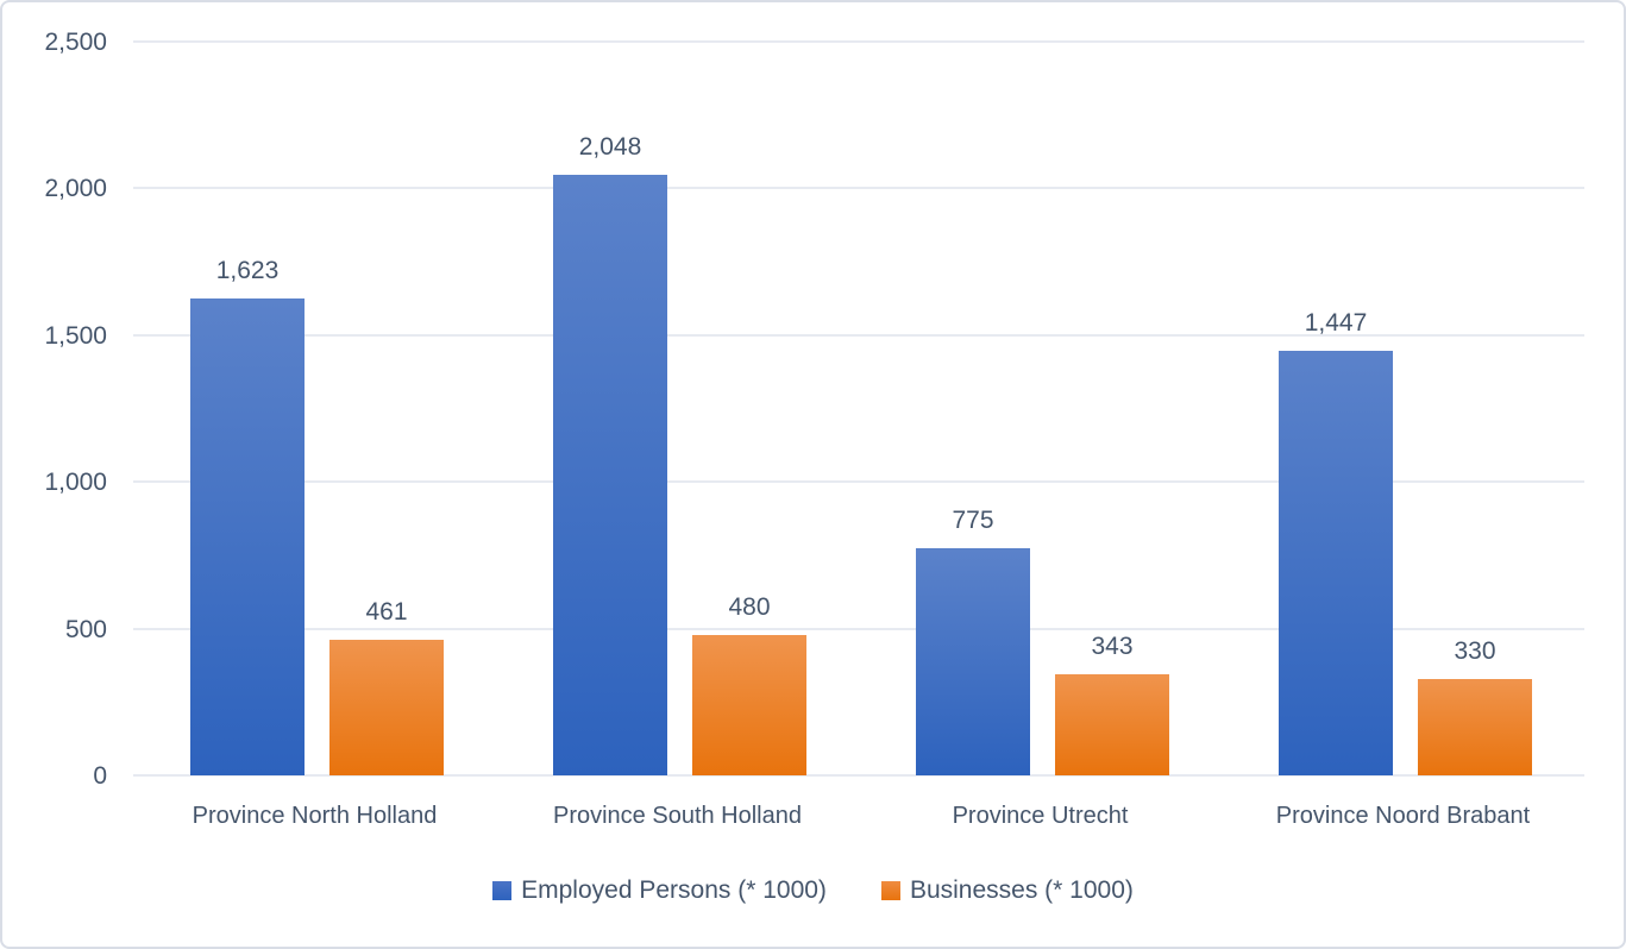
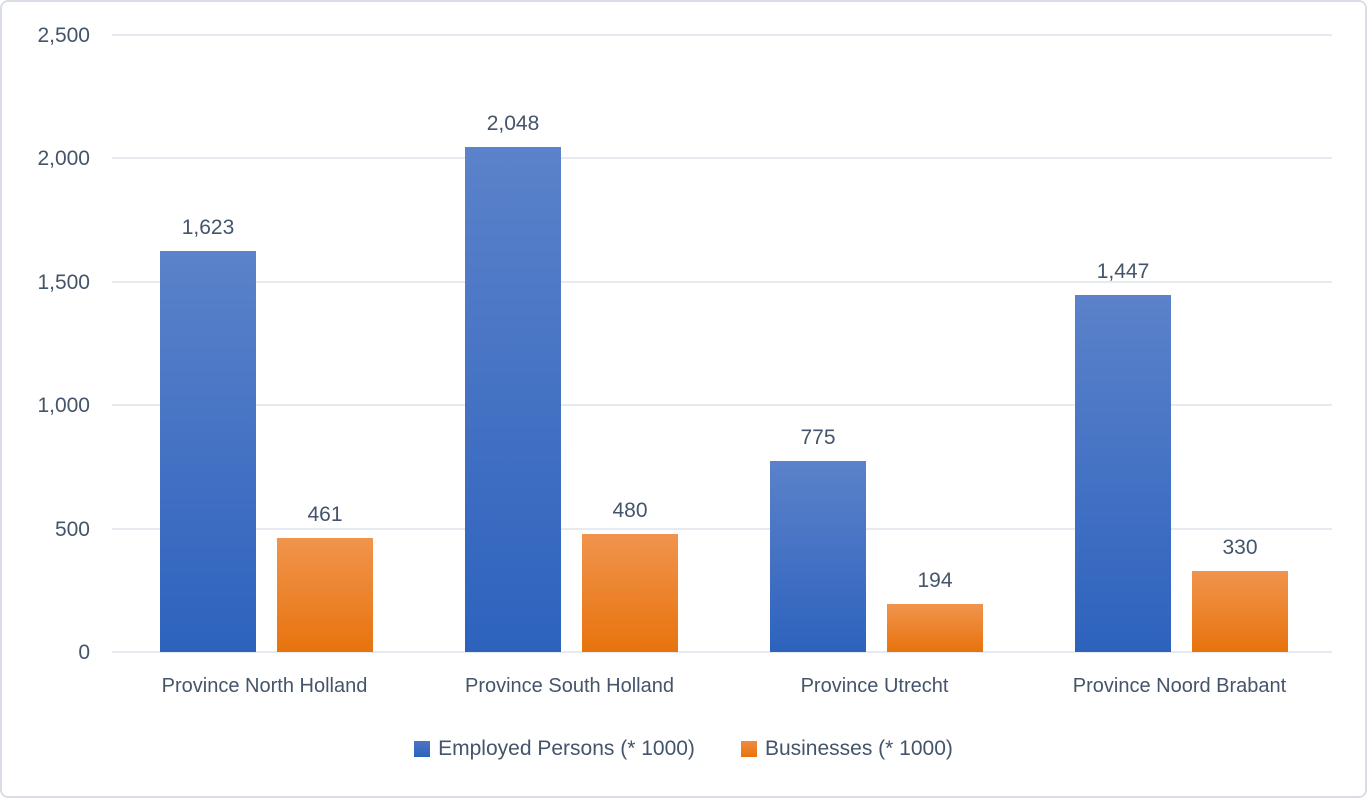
Businesses (* 1000)/Province Utrecht: 343 -> 194
